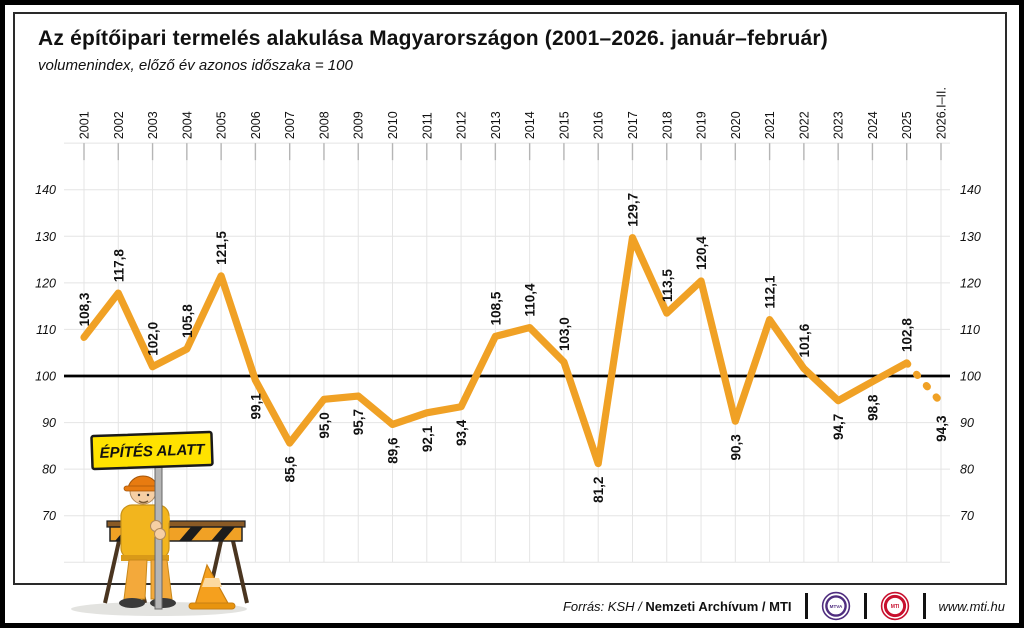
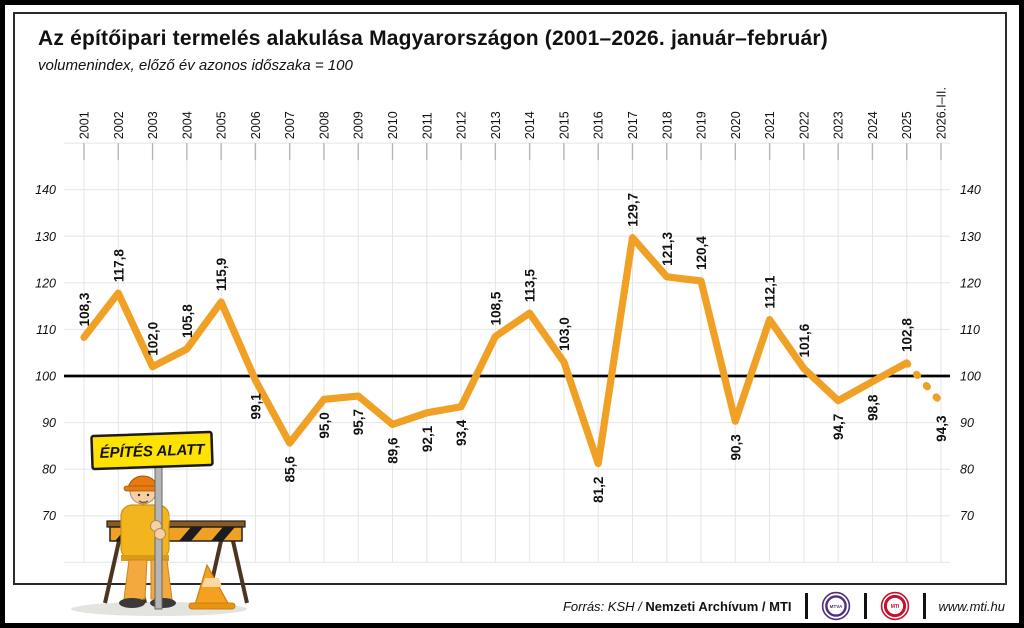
2005: 121,5 -> 115,9
2014: 110,4 -> 113,5
2018: 113,5 -> 121,3
